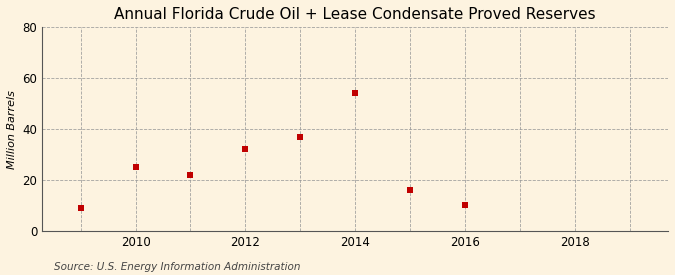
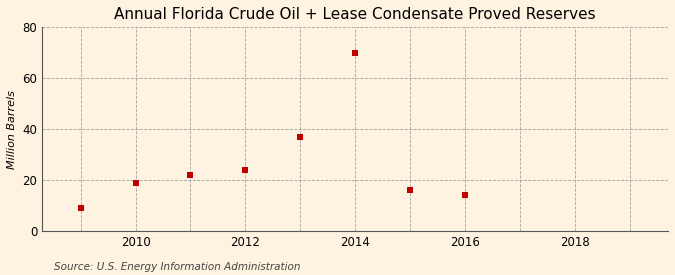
2010: 25 -> 19
2012: 32 -> 24
2014: 54 -> 70
2016: 10 -> 14
